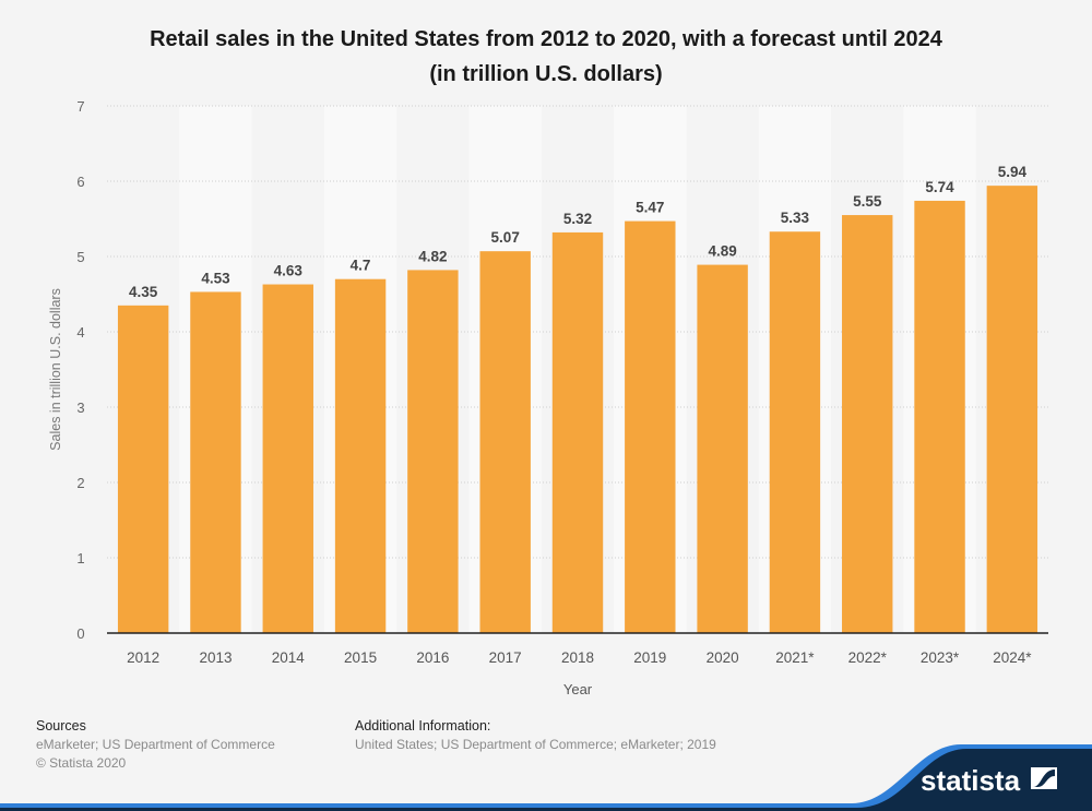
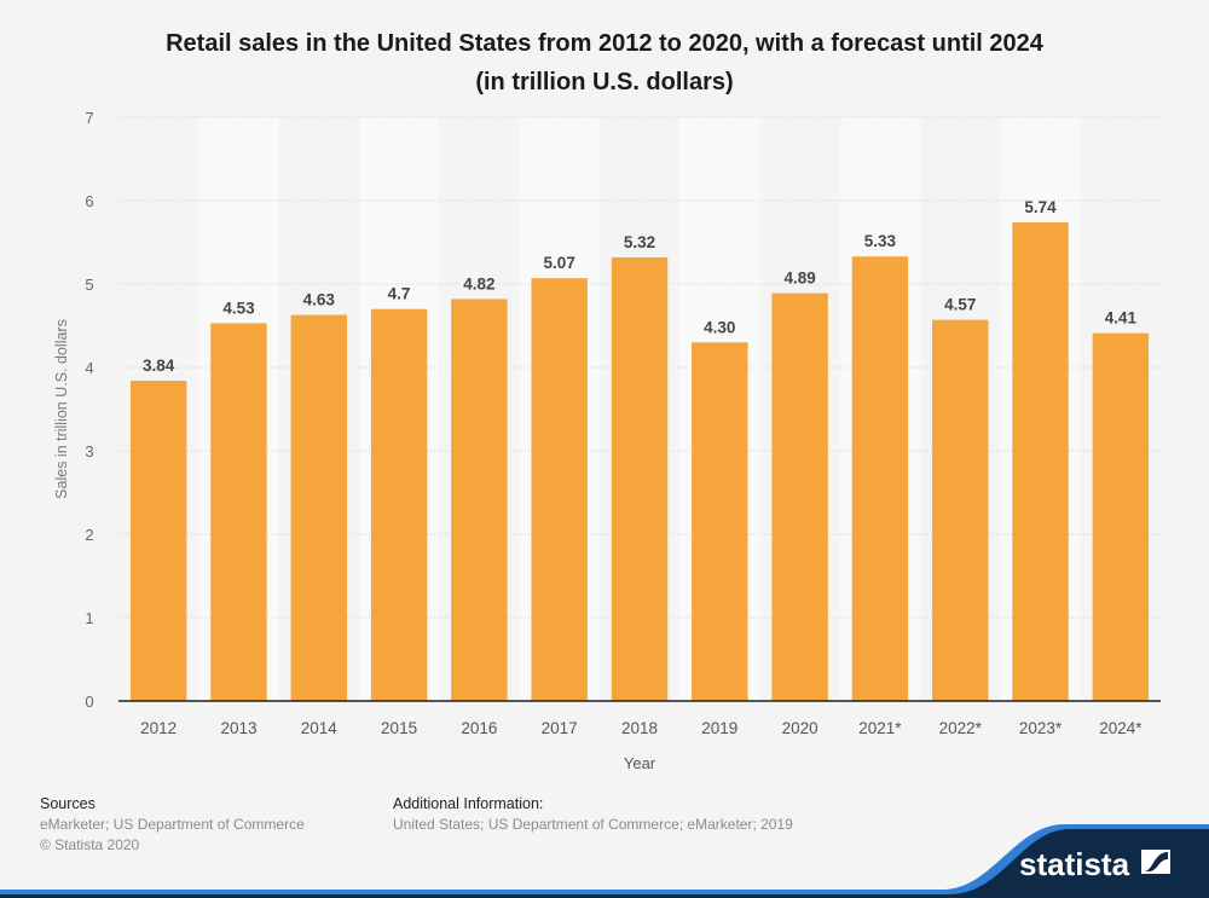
2012: 4.35 -> 3.84
2019: 5.47 -> 4.30
2022*: 5.55 -> 4.57
2024*: 5.94 -> 4.41
